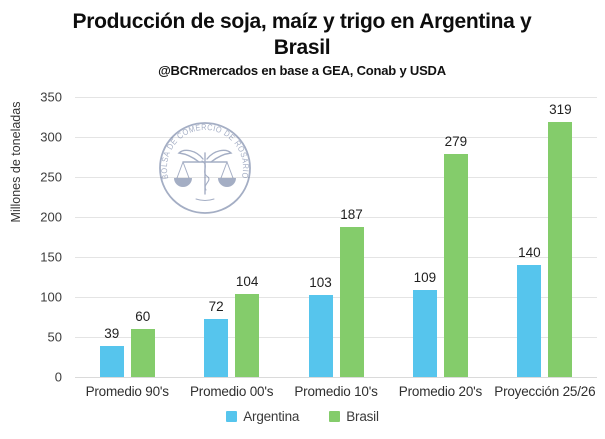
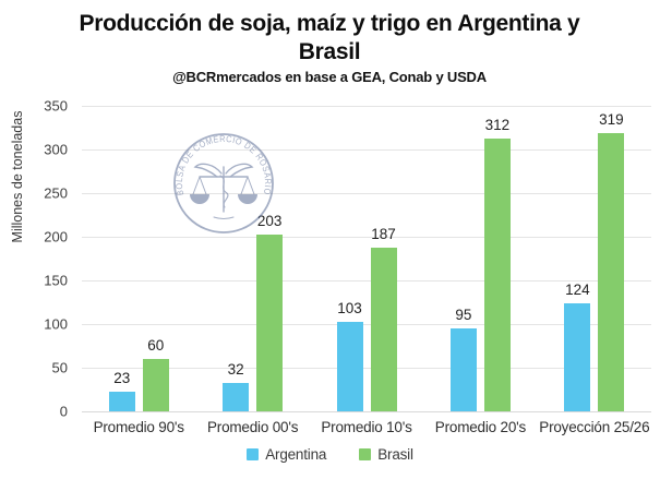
Argentina/Promedio 90's: 39 -> 23
Argentina/Promedio 00's: 72 -> 32
Brasil/Promedio 00's: 104 -> 203
Argentina/Promedio 20's: 109 -> 95
Brasil/Promedio 20's: 279 -> 312
Argentina/Proyección 25/26: 140 -> 124
